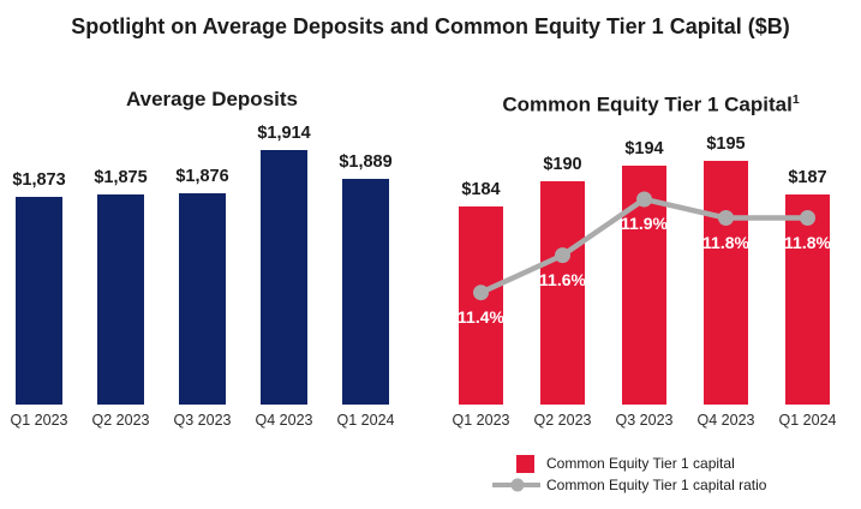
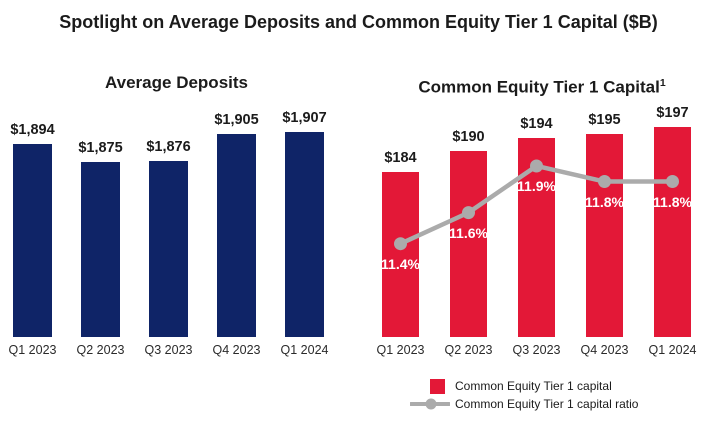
Average Deposits/Q1 2023: $1,873 -> $1,894
Average Deposits/Q4 2023: $1,914 -> $1,905
Average Deposits/Q1 2024: $1,889 -> $1,907
Common Equity Tier 1 Capital/Q1 2024: $187 -> $197
